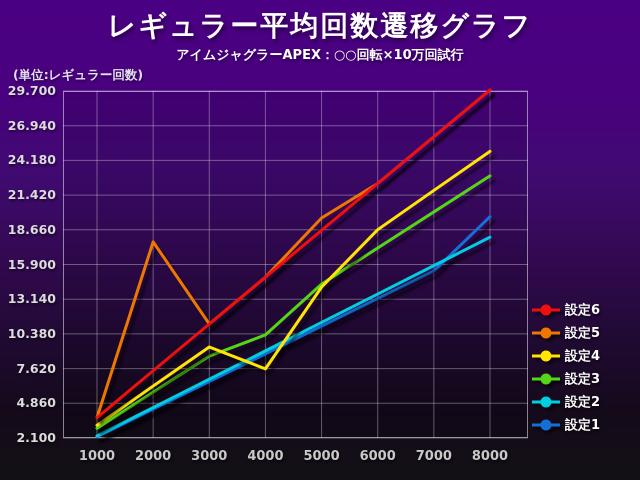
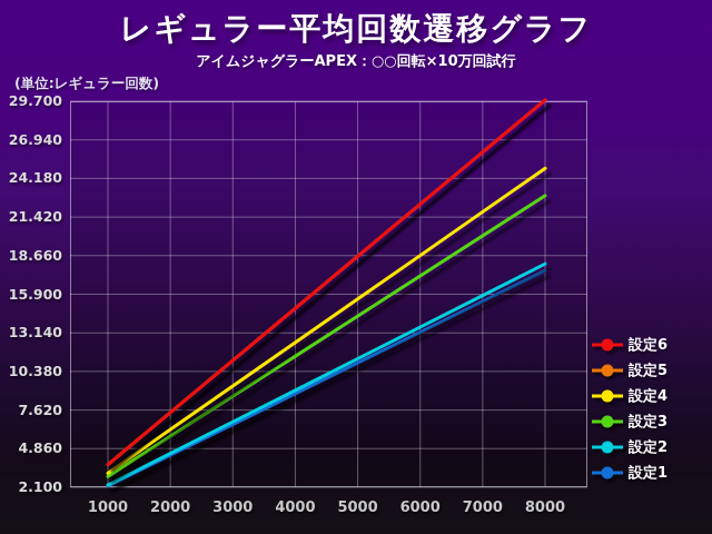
設定5/2000: 17.7 -> 7.5
設定4/4000: 7.6 -> 12.4
設定3/4000: 10.3 -> 11.5
設定5/5000: 19.6 -> 18.6
設定4/5000: 14.1 -> 15.6
設定1/8000: 19.7 -> 17.6
